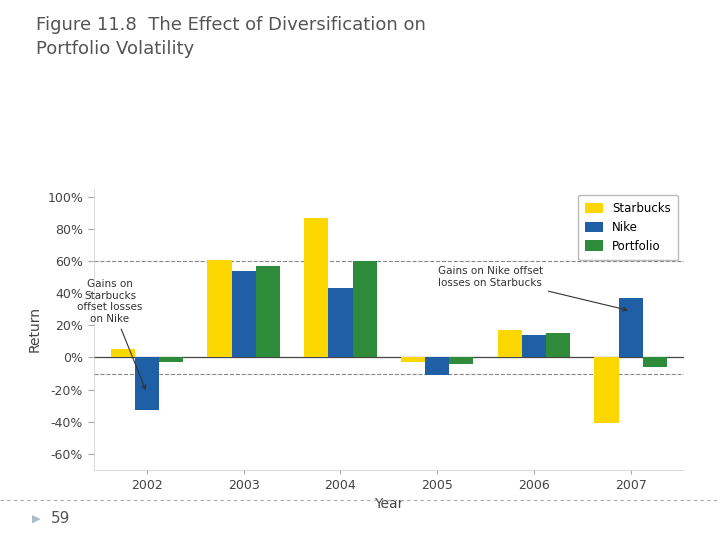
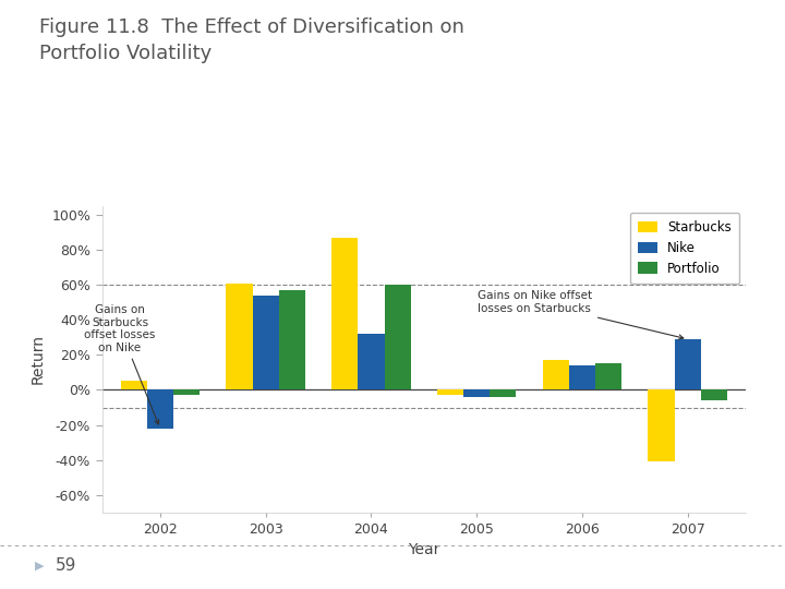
Nike/2002: -33% -> -22%
Nike/2004: 43% -> 32%
Nike/2005: -11% -> -4%
Nike/2007: 37% -> 29%
